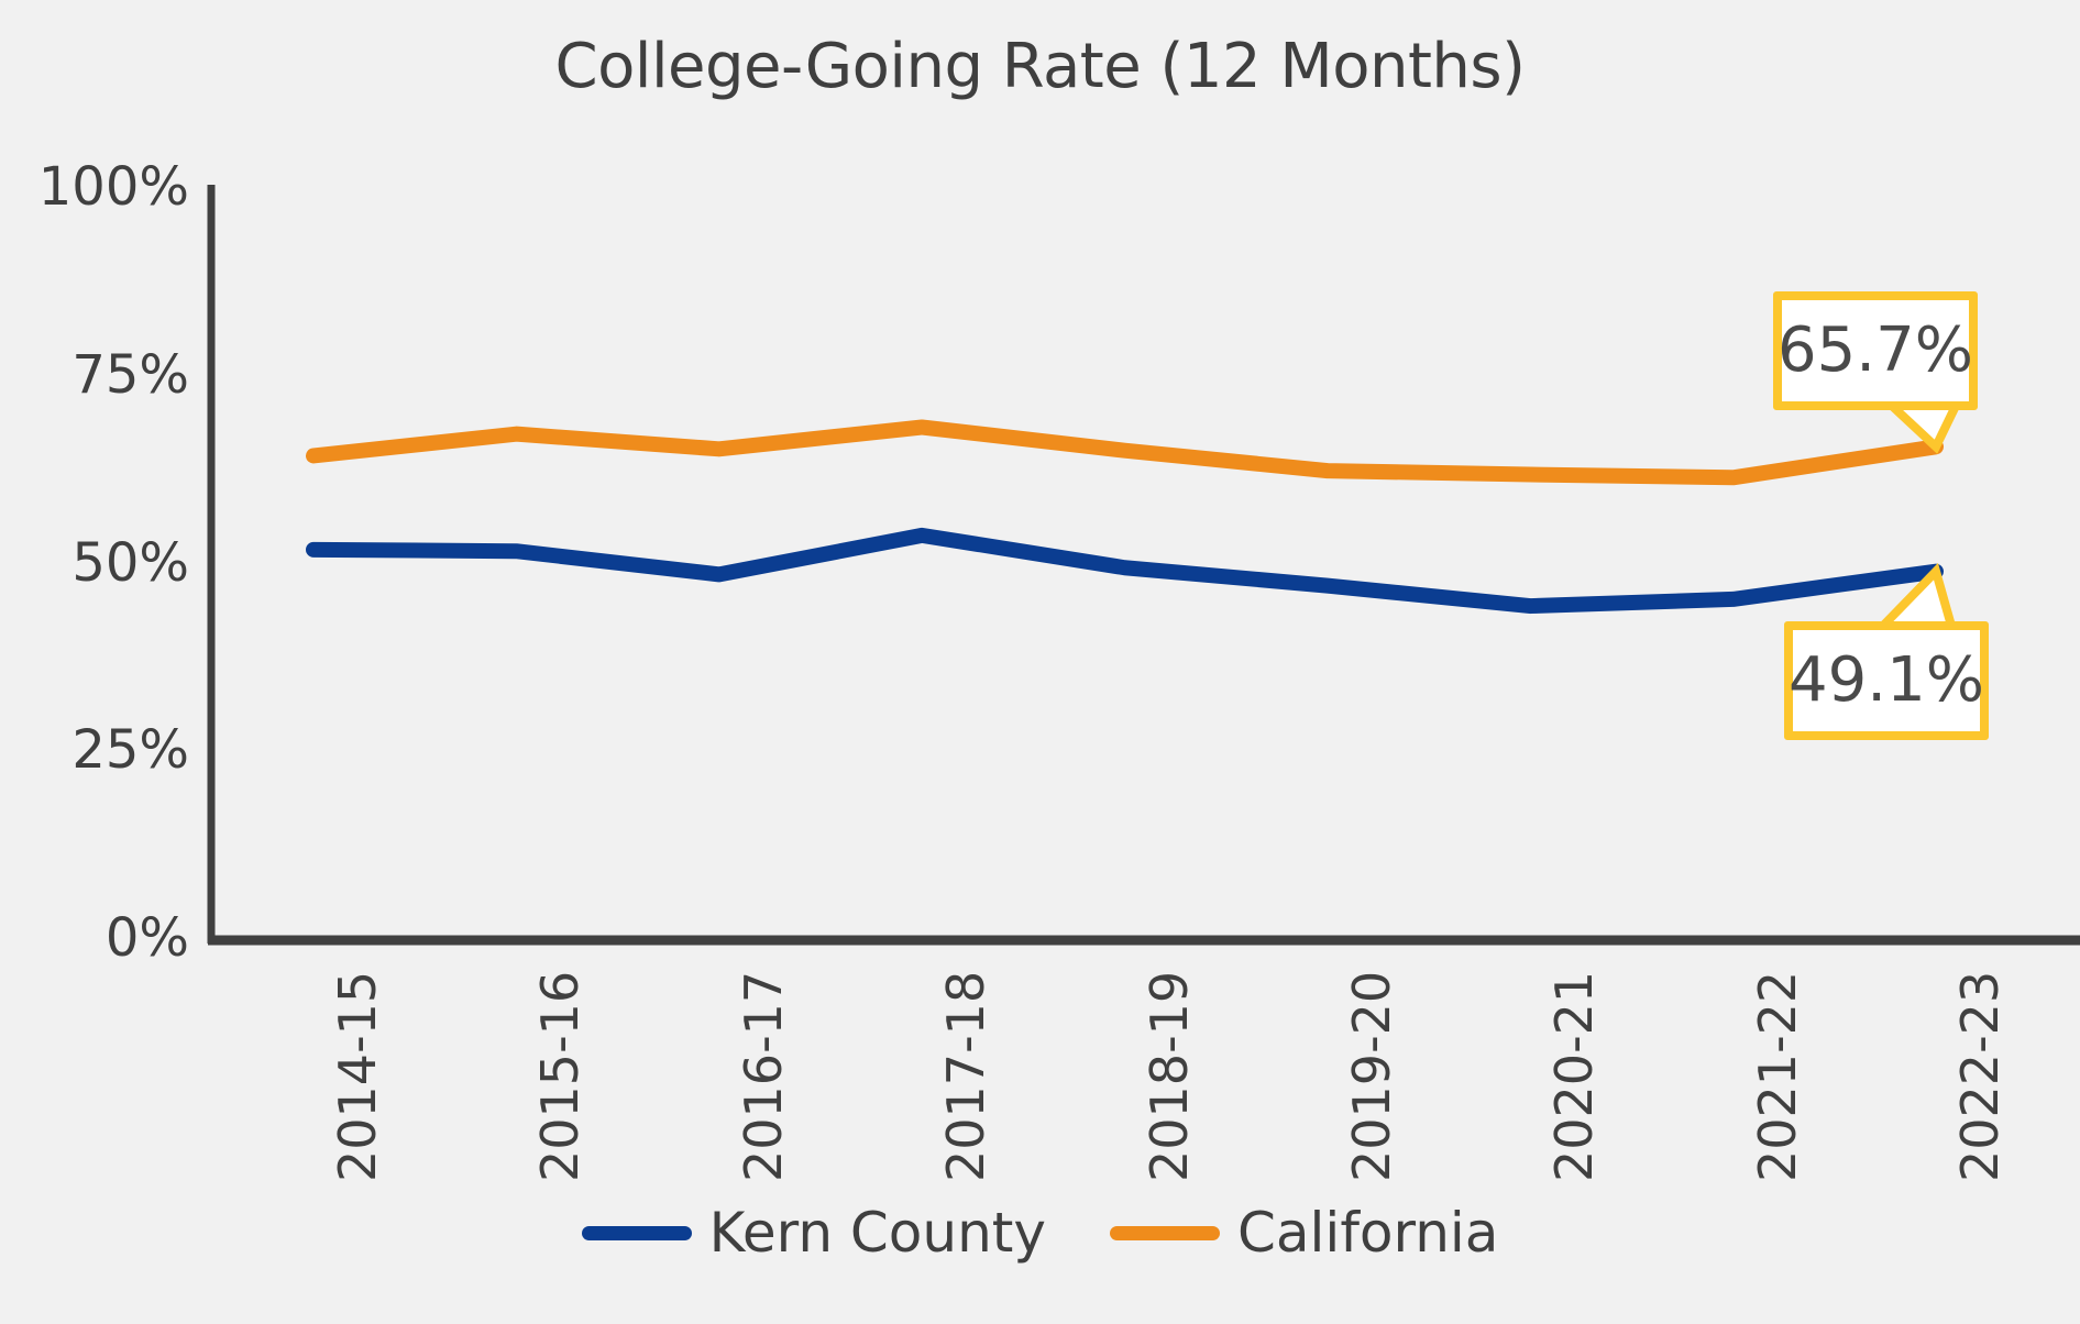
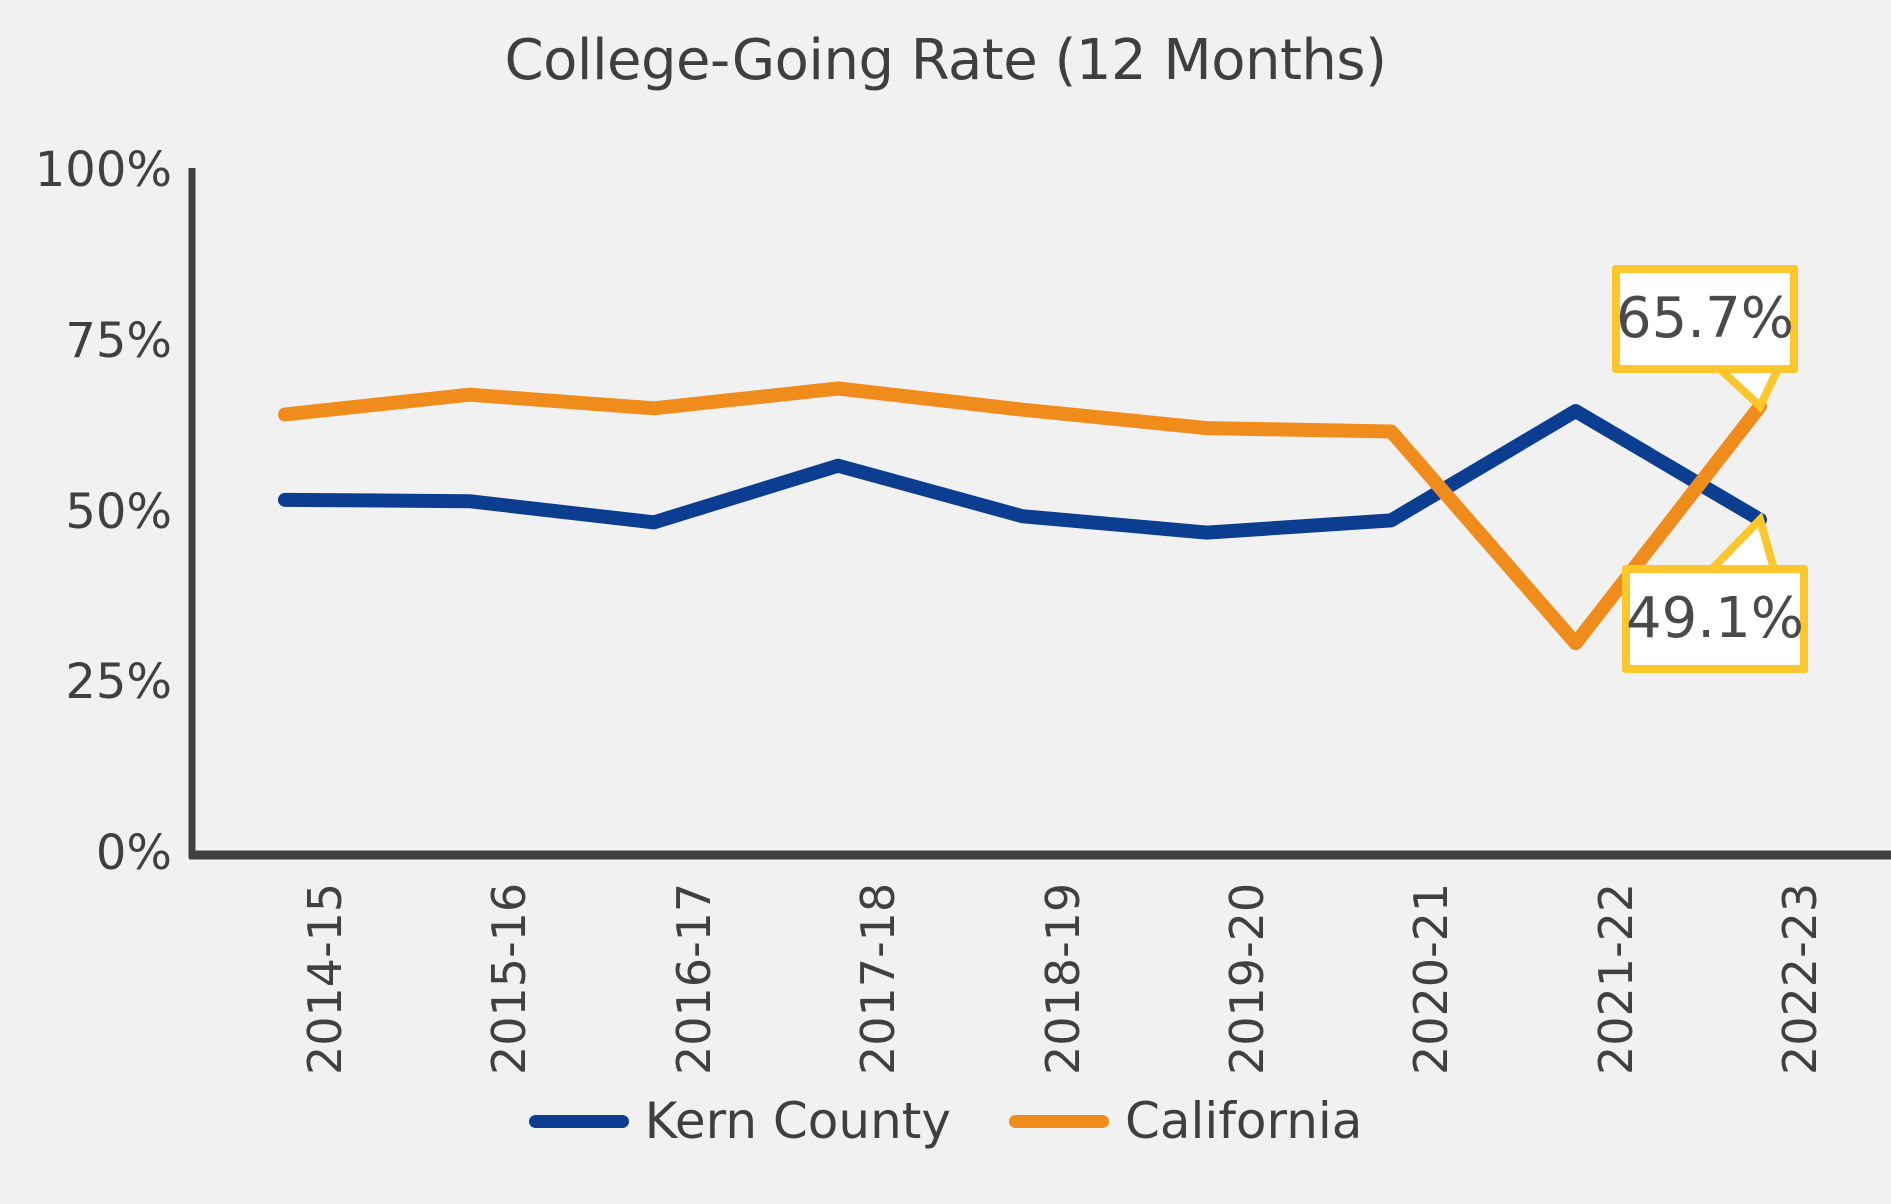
Kern County/2017-18: 54% -> 57%
Kern County/2020-21: 44% -> 49%
Kern County/2021-22: 45% -> 65%
California/2021-22: 62% -> 31%
